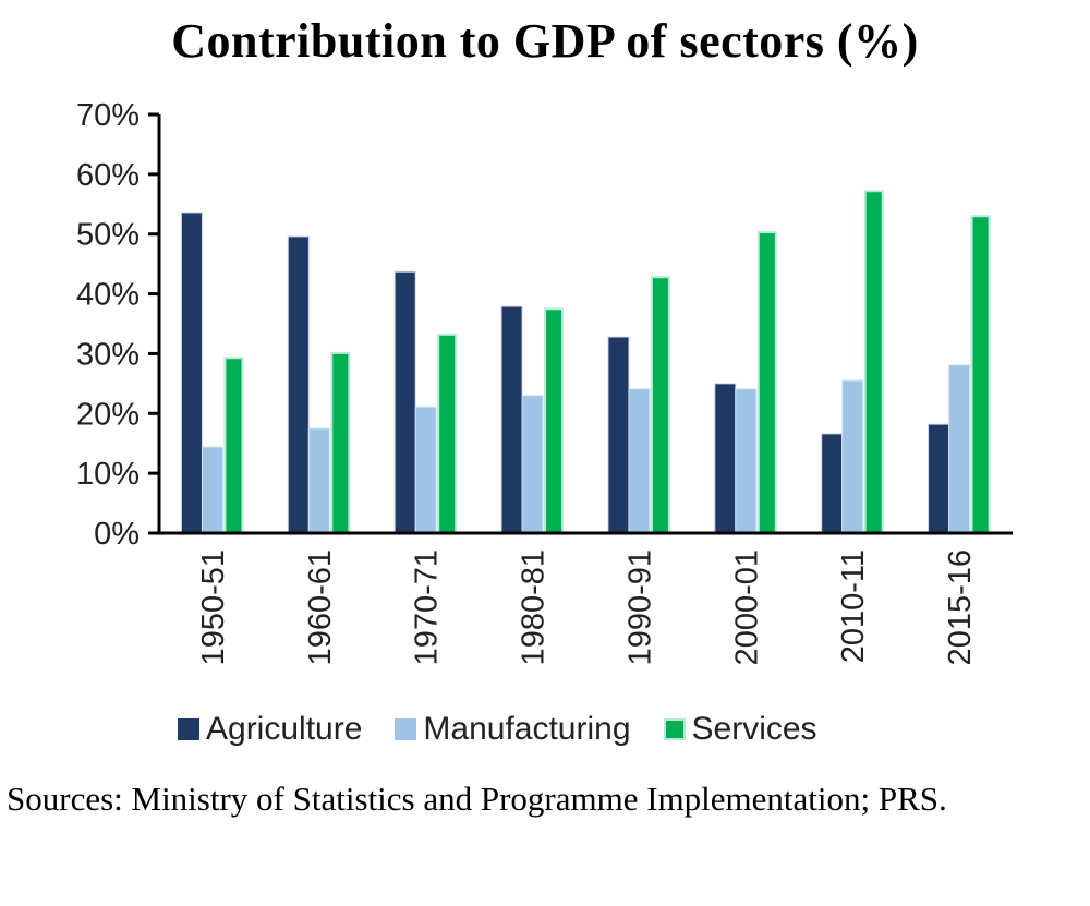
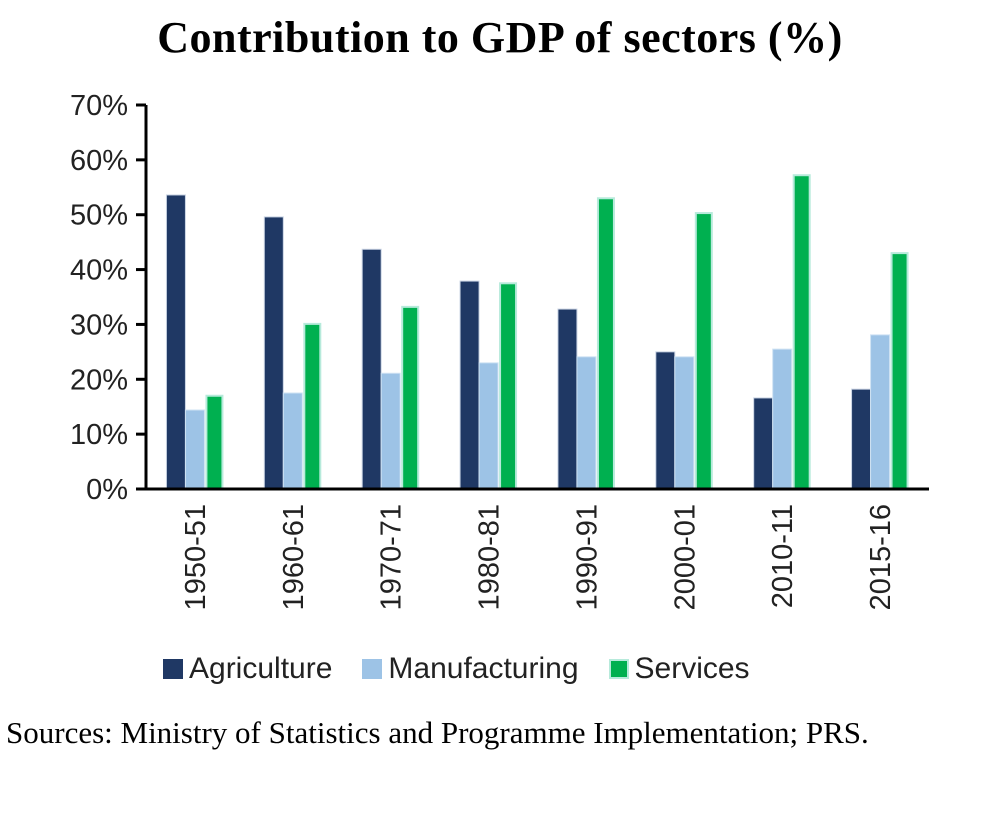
Services/1950-51: 29% -> 17%
Services/1990-91: 43% -> 53%
Services/2015-16: 53% -> 43%
